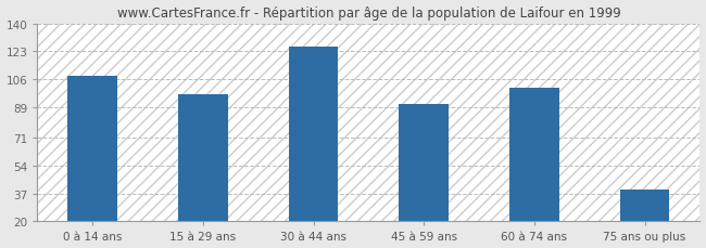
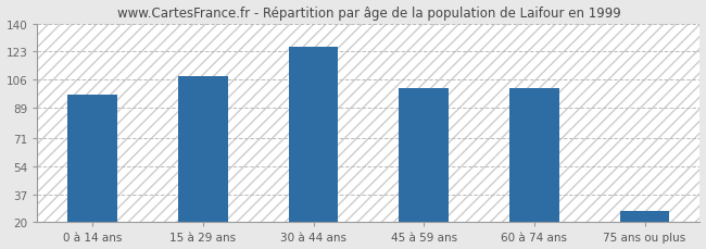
0 à 14 ans: 108 -> 97
15 à 29 ans: 97 -> 108
45 à 59 ans: 91 -> 101
75 ans ou plus: 39 -> 27
